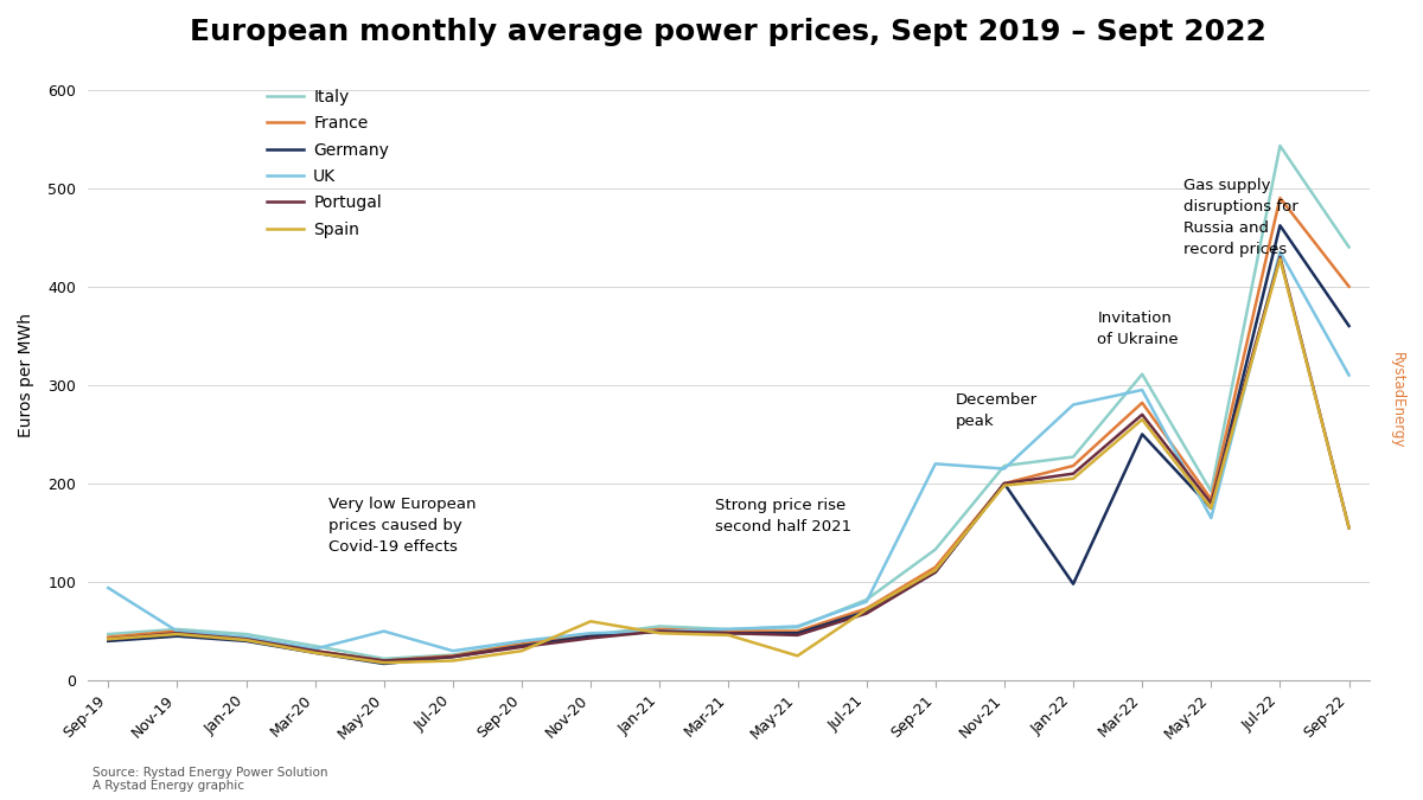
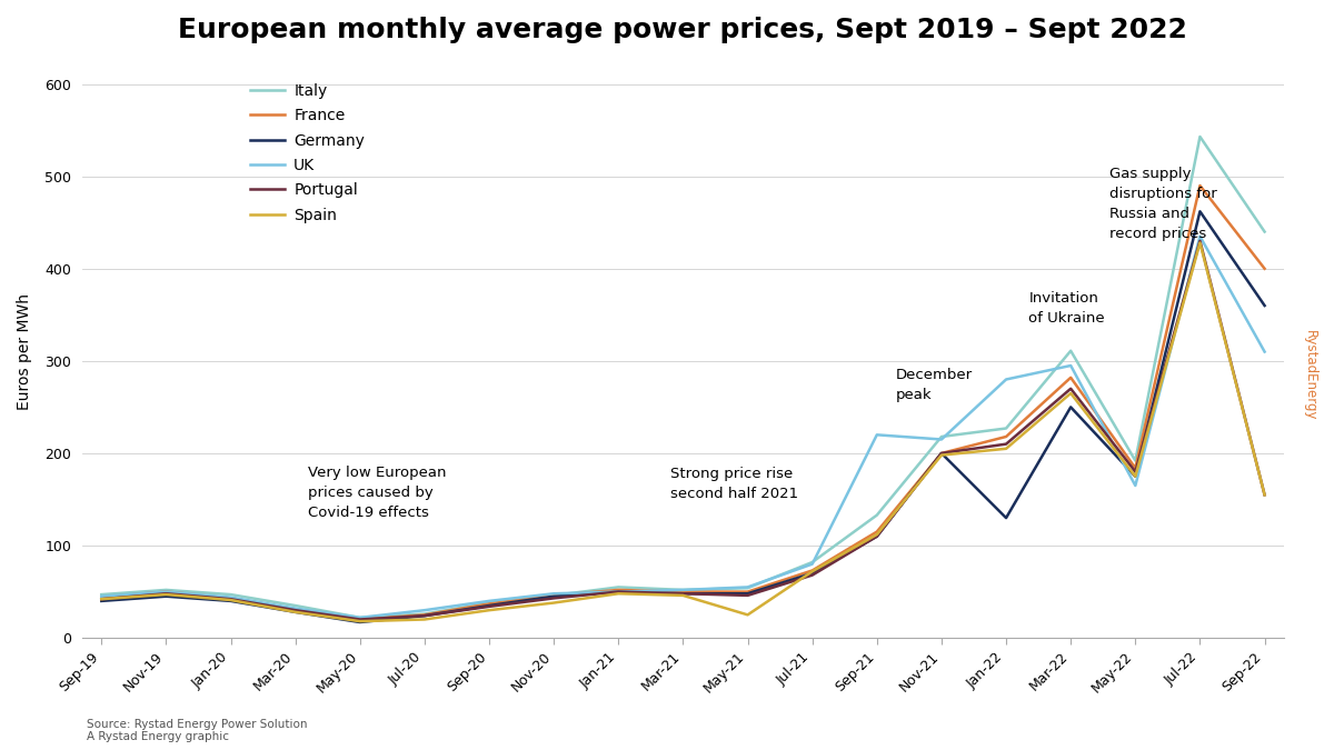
UK/Sep-19: 94 -> 45
UK/May-20: 50 -> 22
Spain/Nov-20: 60 -> 38
Germany/Jan-22: 98 -> 130
